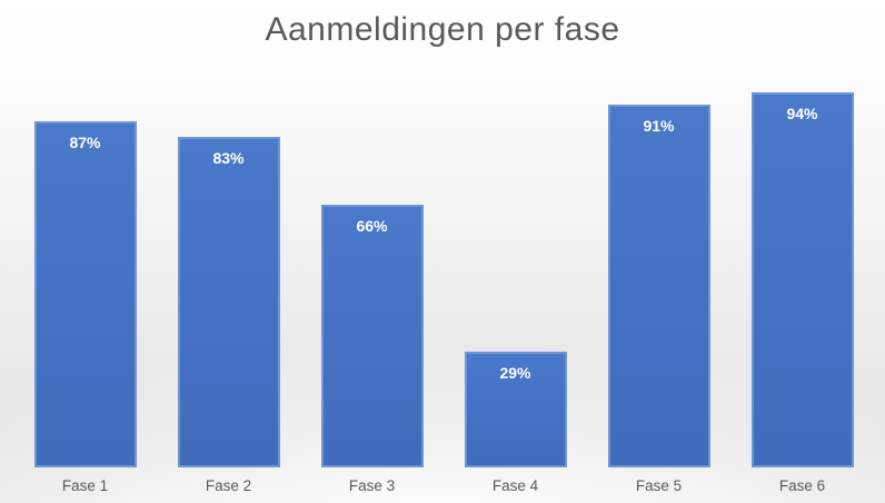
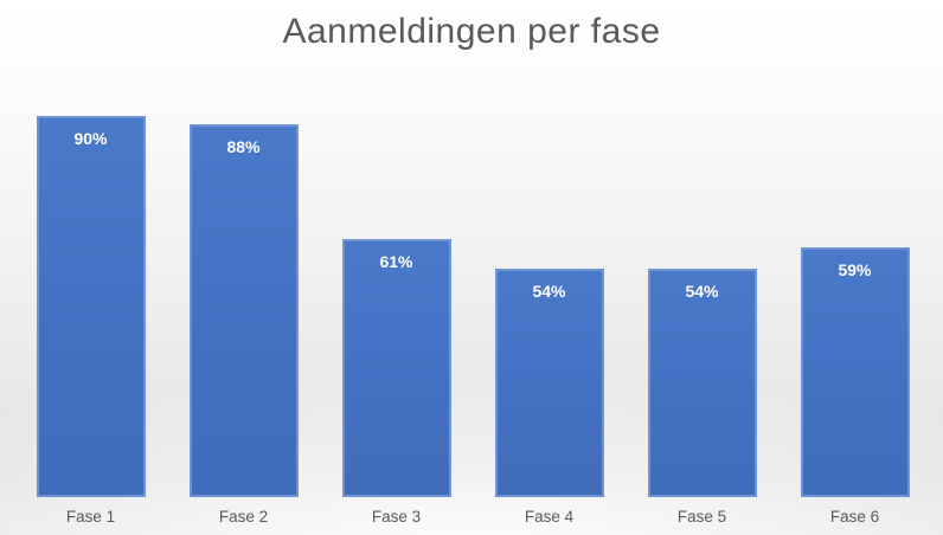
Fase 1: 87% -> 90%
Fase 2: 83% -> 88%
Fase 3: 66% -> 61%
Fase 4: 29% -> 54%
Fase 5: 91% -> 54%
Fase 6: 94% -> 59%
